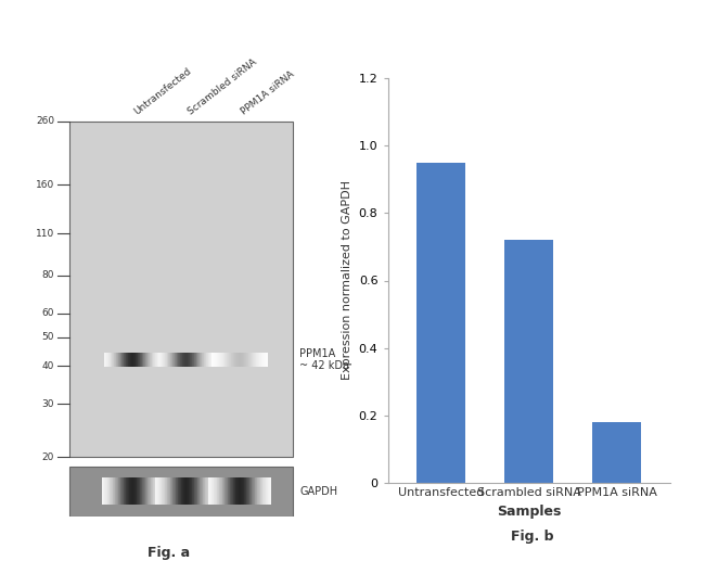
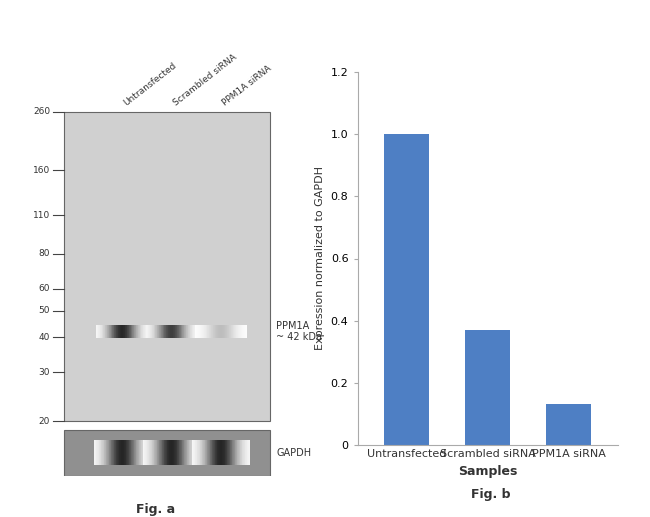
Untransfected: 0.95 -> 1.00
Scrambled siRNA: 0.72 -> 0.37
PPM1A siRNA: 0.18 -> 0.13
